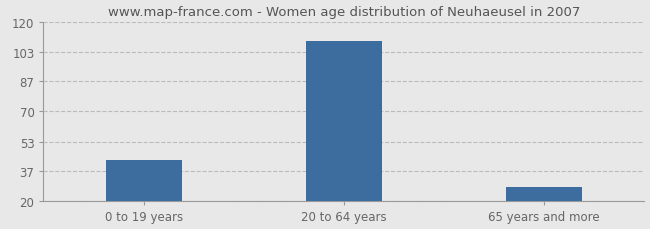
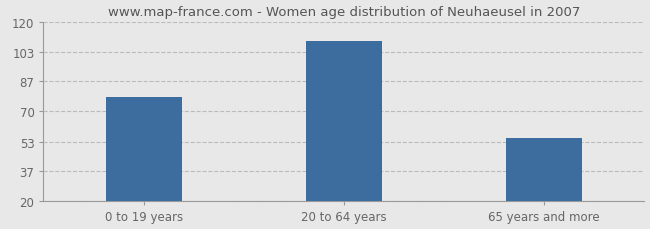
0 to 19 years: 43 -> 78
65 years and more: 28 -> 55
